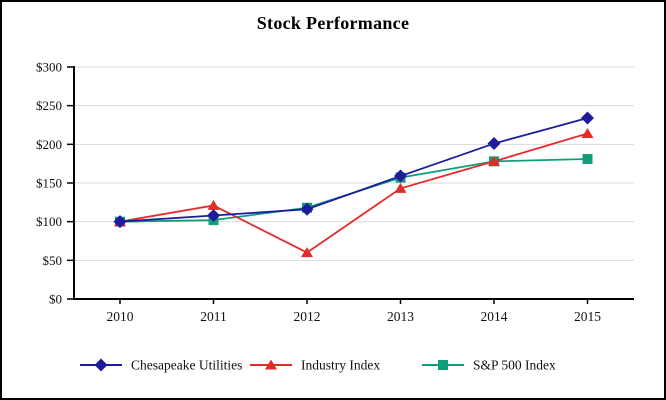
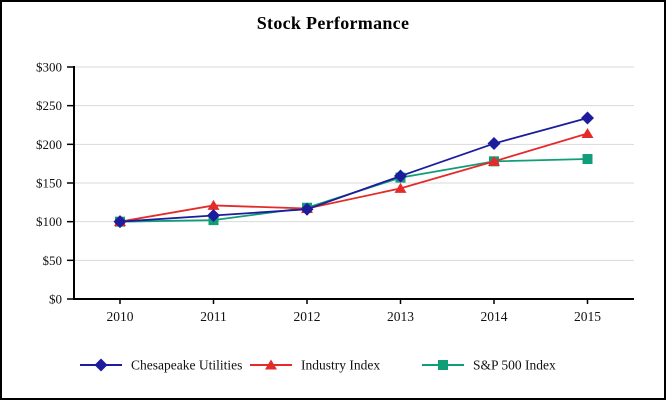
Industry Index/2012: $60 -> $120
